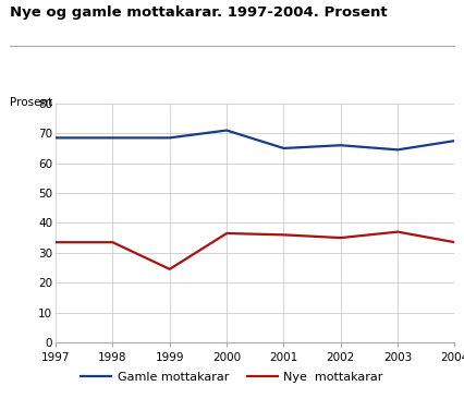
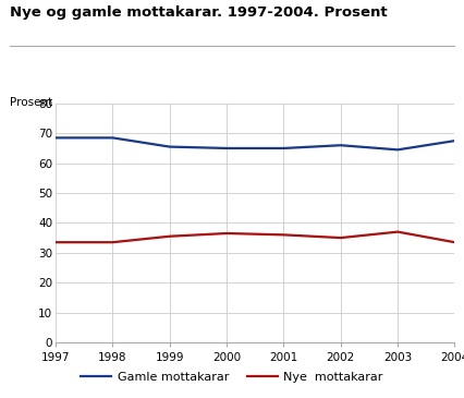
Gamle mottakarar/1999: 68.5 -> 65.5
Nye mottakarar/1999: 24.5 -> 35.5
Gamle mottakarar/2000: 71.0 -> 65.0
